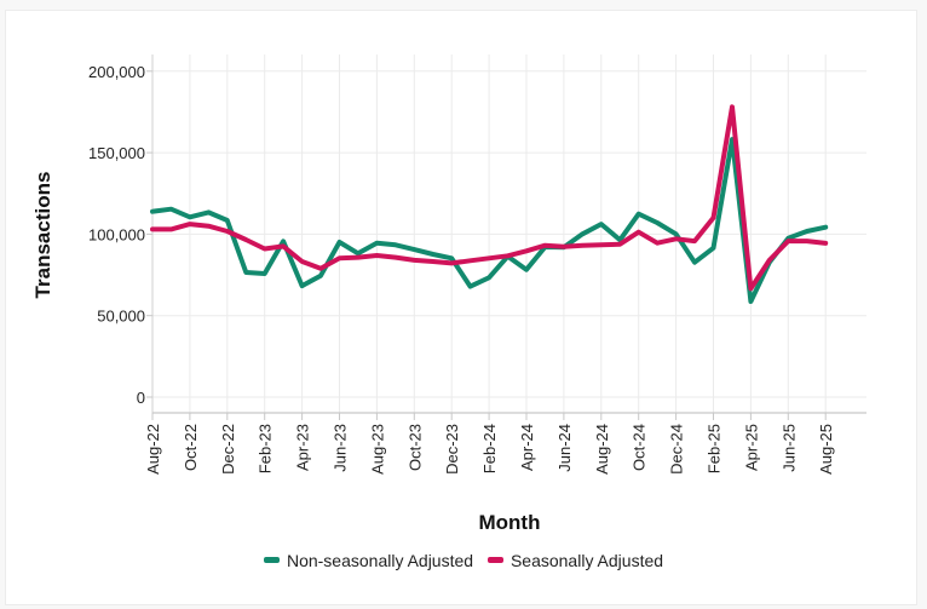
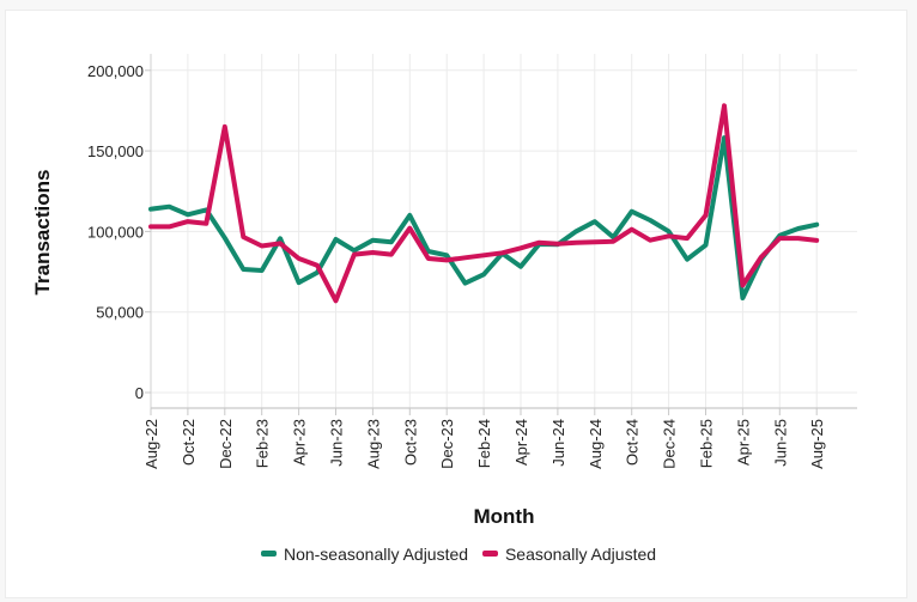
Non-seasonally Adjusted/Dec-22: 108000 -> 96000
Seasonally Adjusted/Dec-22: 102000 -> 165000
Seasonally Adjusted/Jun-23: 85000 -> 57000
Non-seasonally Adjusted/Oct-23: 91000 -> 110000
Seasonally Adjusted/Oct-23: 84000 -> 102000
